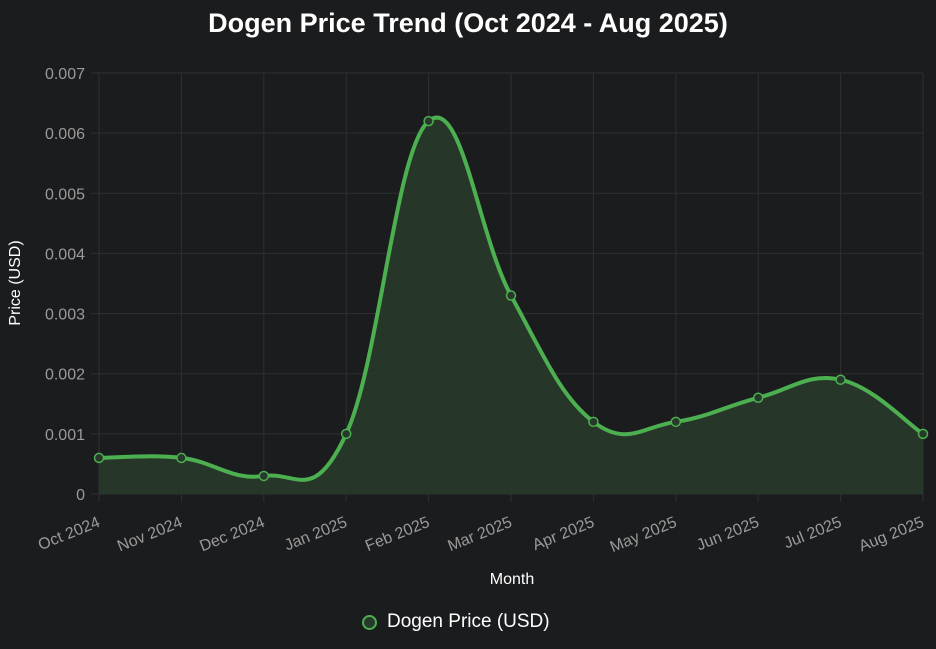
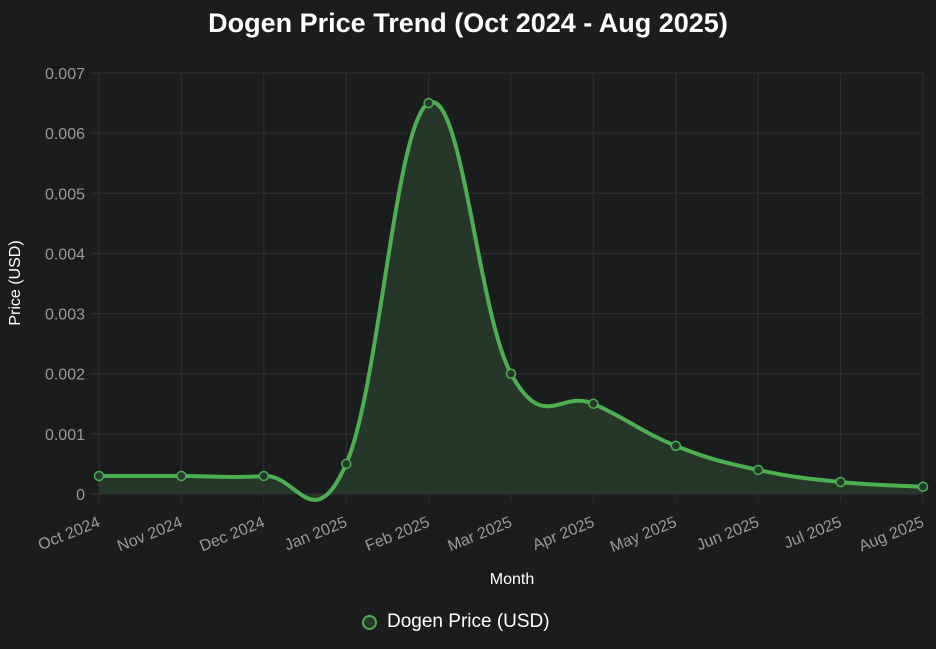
Oct 2024: 0.0006 -> 0.0003
Nov 2024: 0.0006 -> 0.0003
Jan 2025: 0.0010 -> 0.0005
Feb 2025: 0.0062 -> 0.0065
Mar 2025: 0.0033 -> 0.0020
Apr 2025: 0.0012 -> 0.0015
May 2025: 0.0012 -> 0.0008
Jun 2025: 0.0016 -> 0.0004
Jul 2025: 0.0019 -> 0.0002
Aug 2025: 0.0010 -> 0.0001
